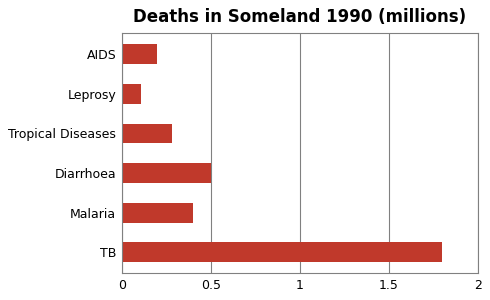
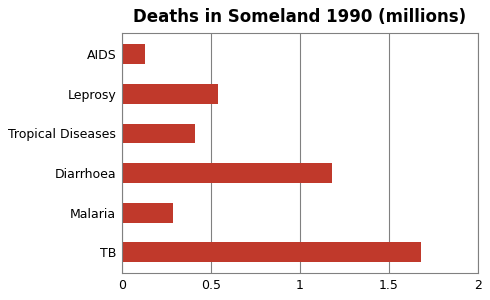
AIDS: 0.20 -> 0.13
Leprosy: 0.11 -> 0.54
Tropical Diseases: 0.28 -> 0.41
Diarrhoea: 0.50 -> 1.18
Malaria: 0.40 -> 0.29
TB: 1.80 -> 1.68
